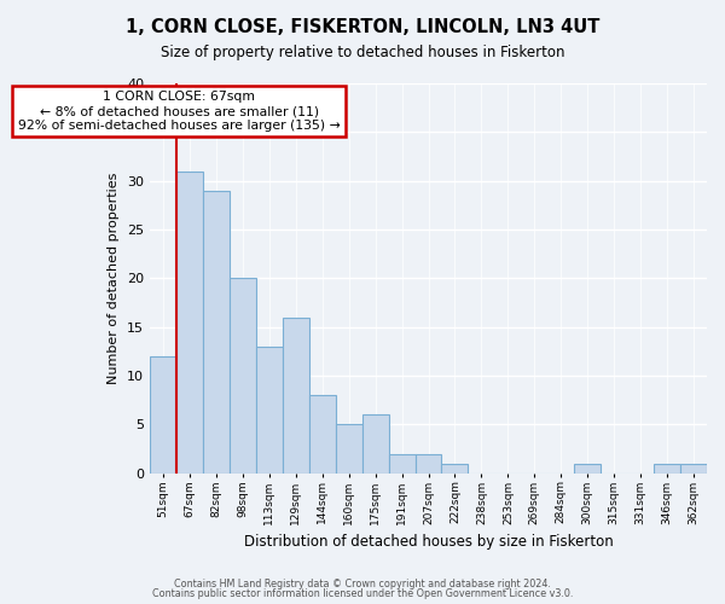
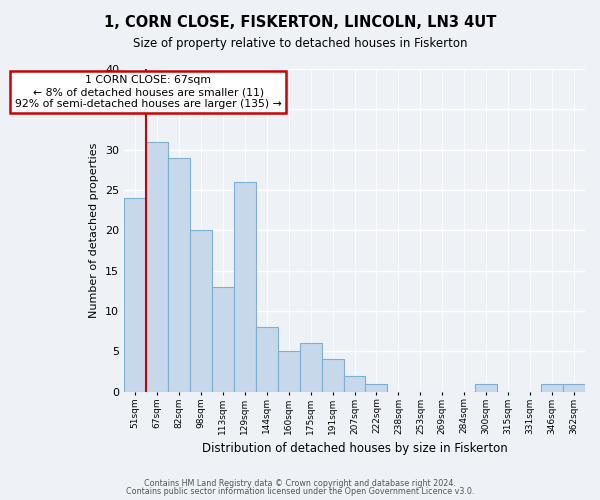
51sqm: 12 -> 24
129sqm: 16 -> 26
191sqm: 2 -> 4
